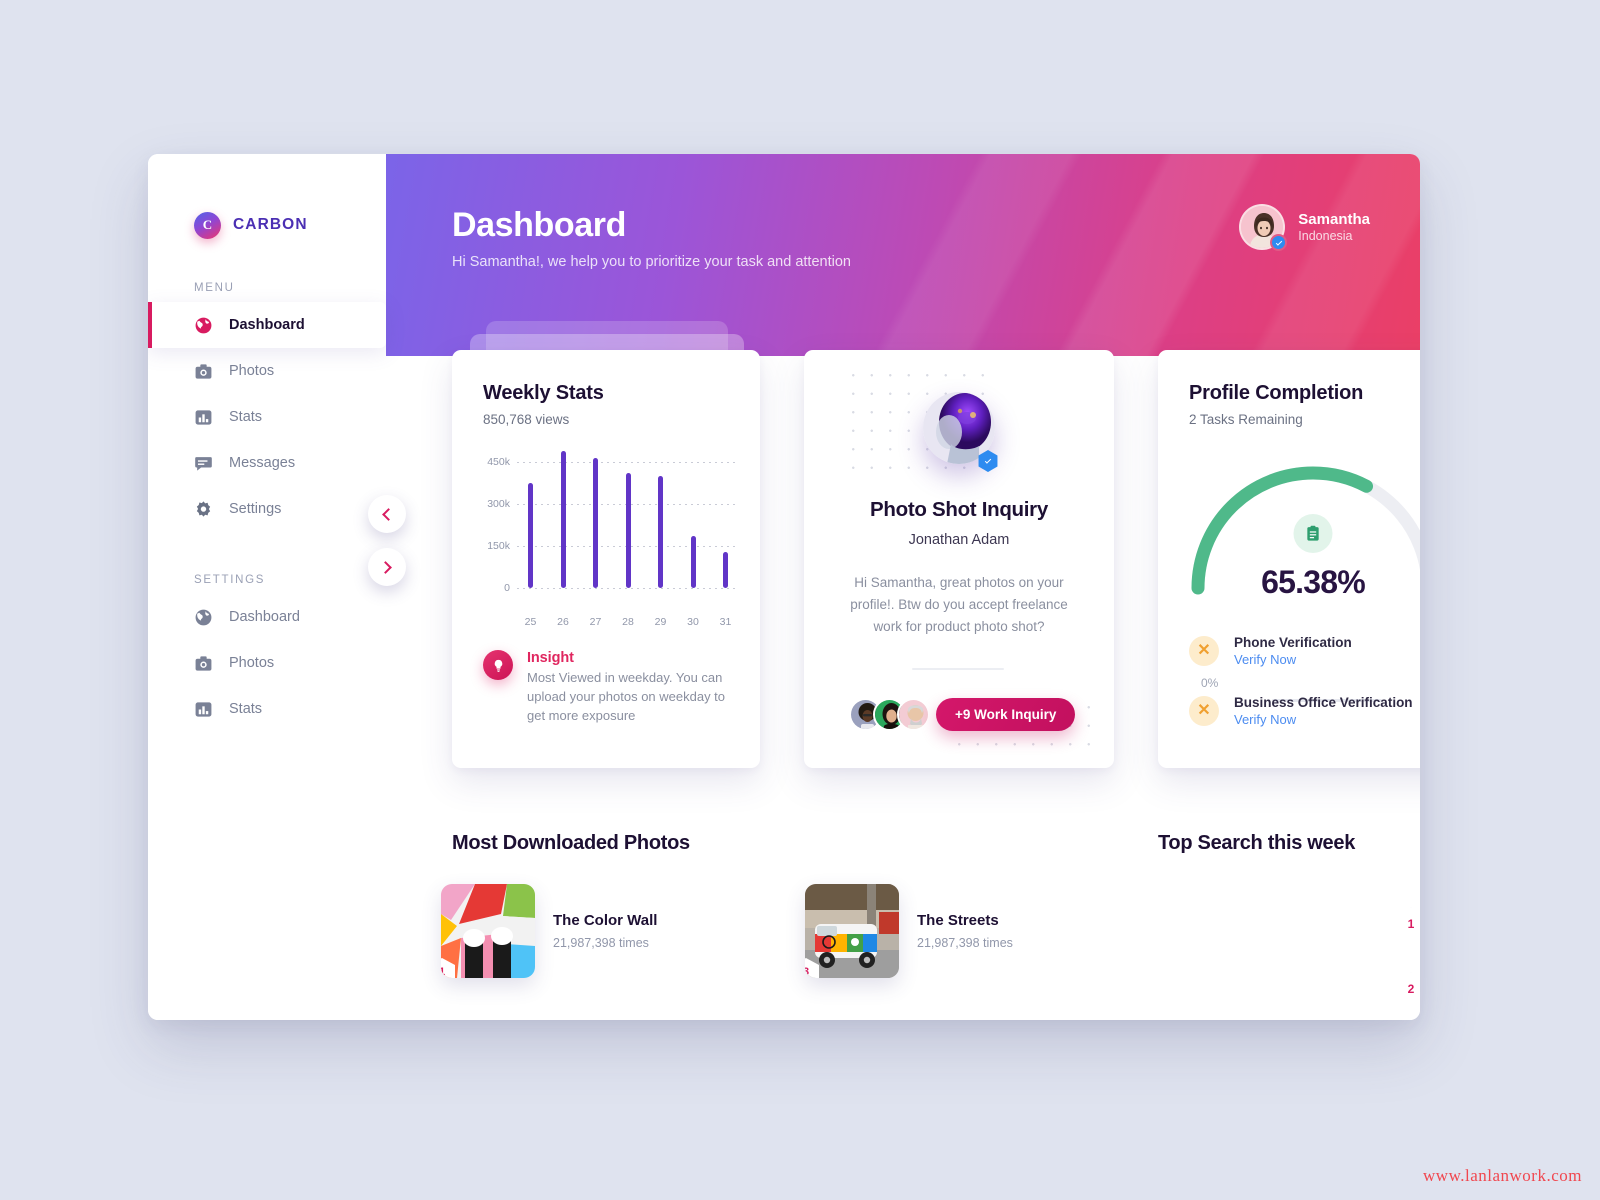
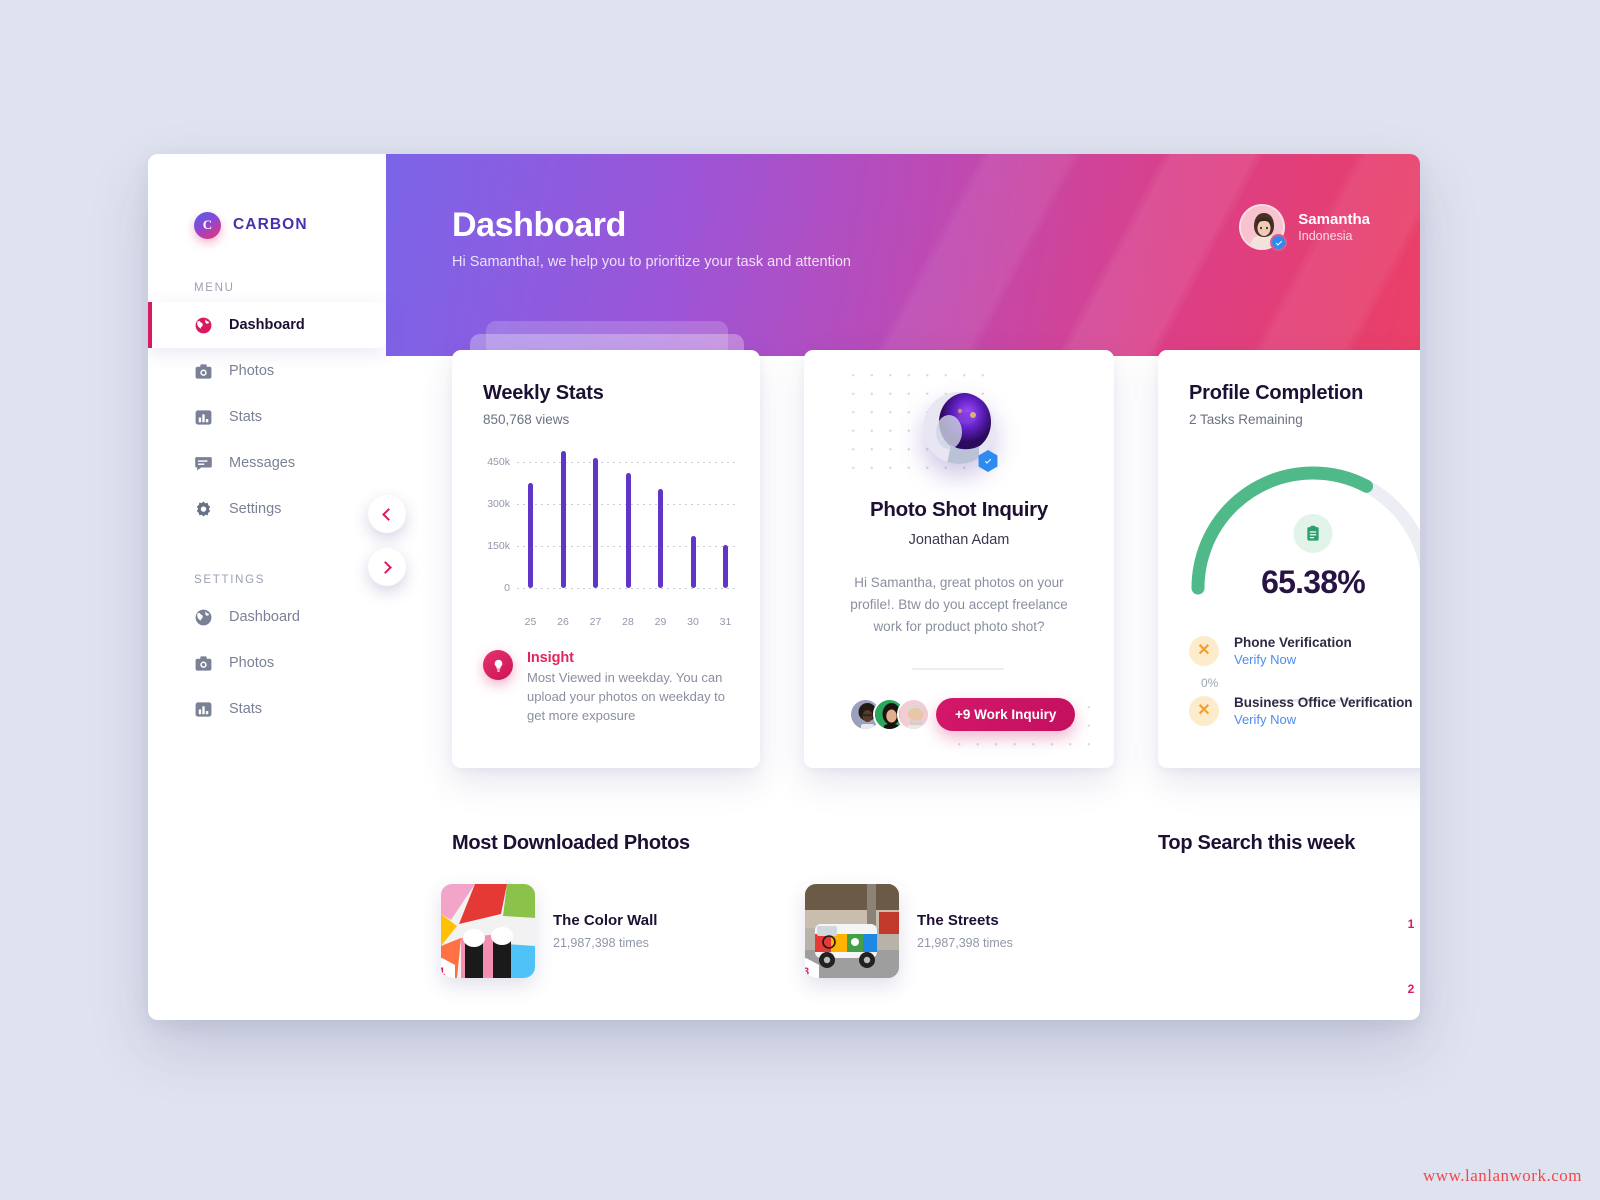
29: 400k -> 360k
31: 130k -> 160k
